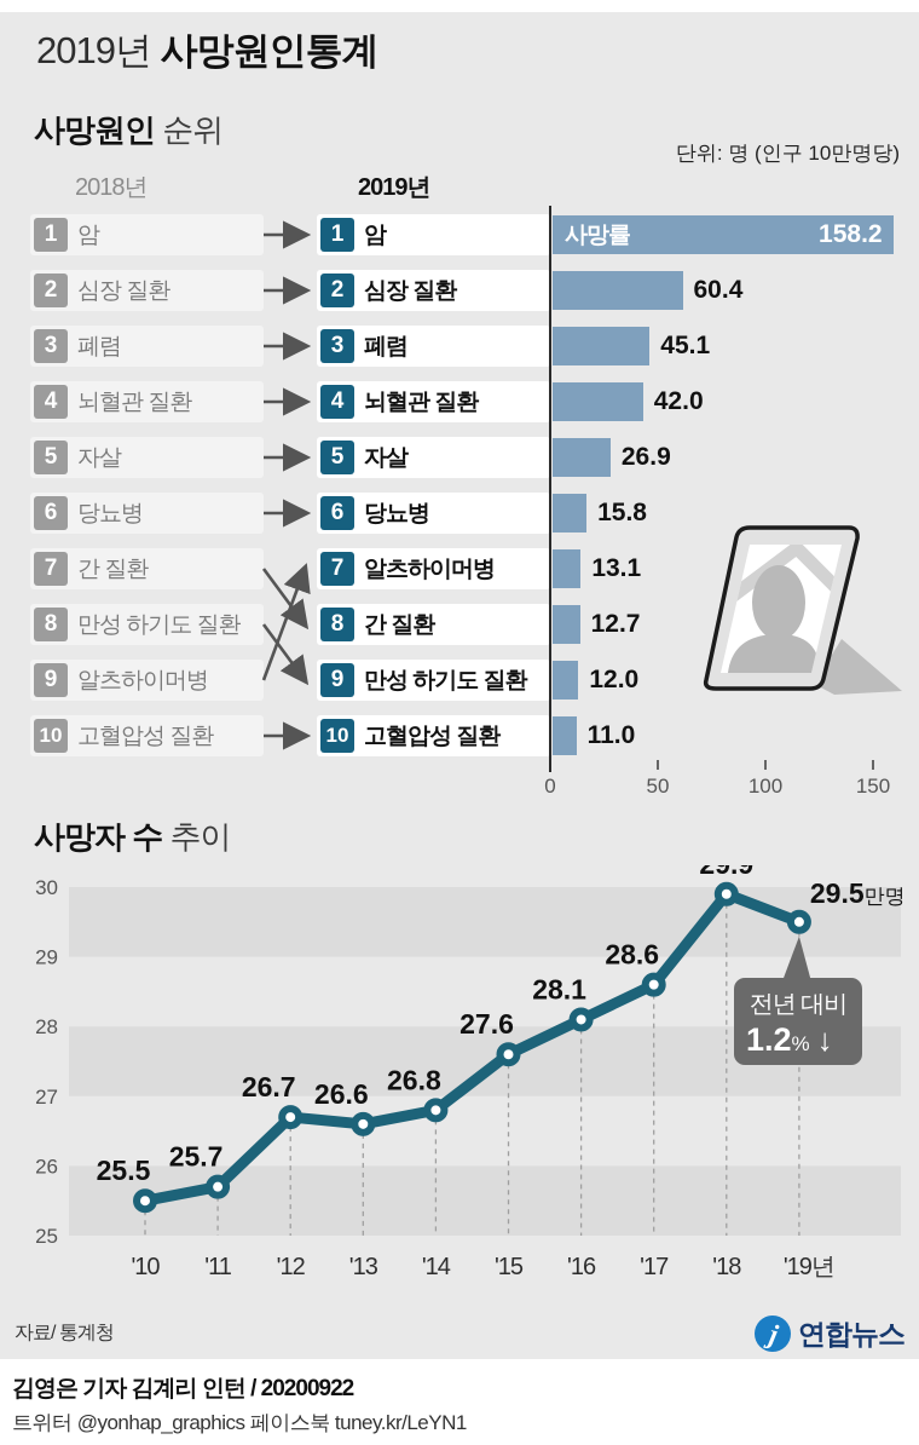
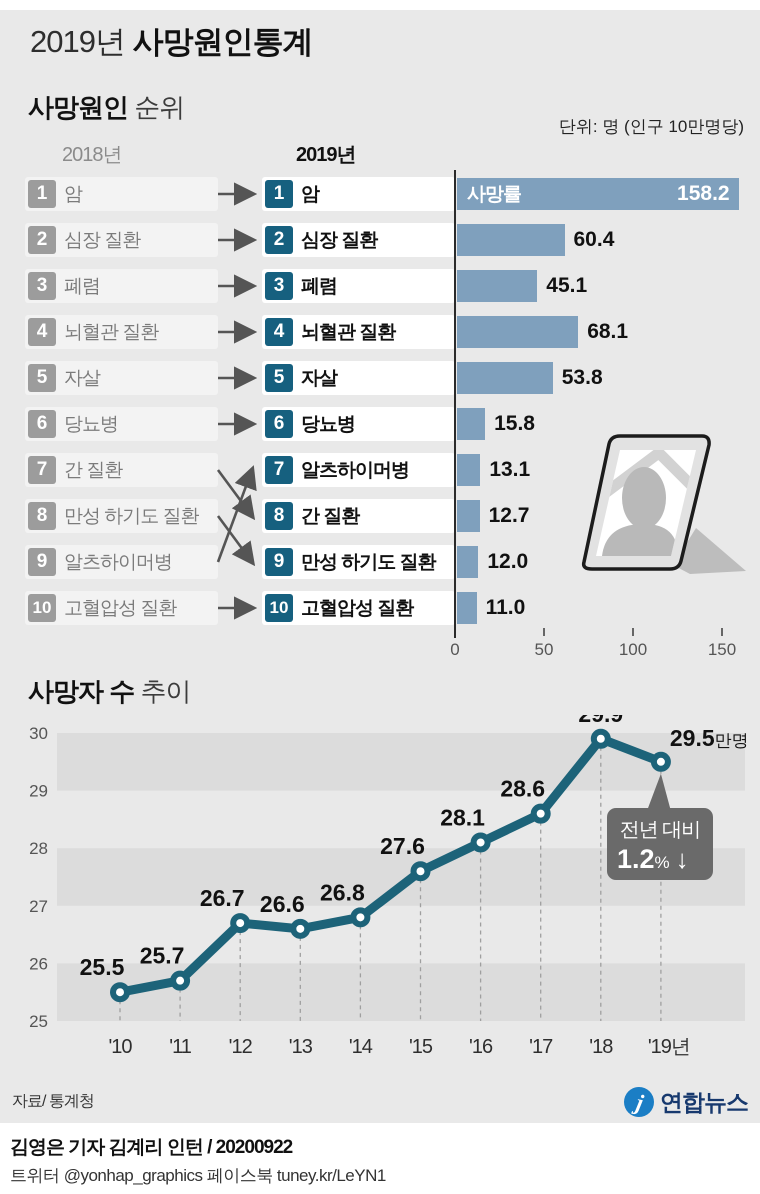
사망원인 순위/뇌혈관 질환: 42.0 -> 68.1
사망원인 순위/자살: 26.9 -> 53.8
